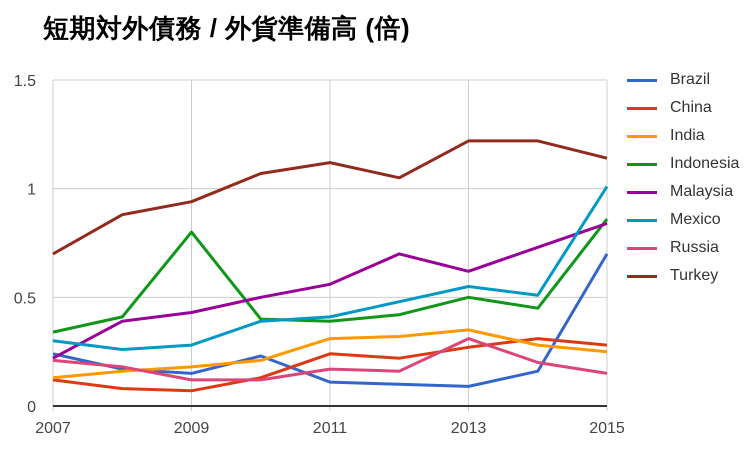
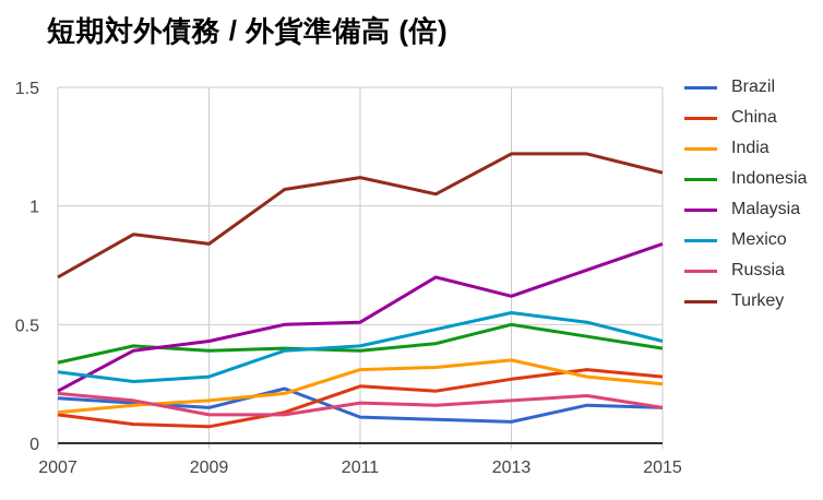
Brazil/2007: 0.24 -> 0.19
Indonesia/2009: 0.80 -> 0.39
Turkey/2009: 0.94 -> 0.84
Malaysia/2011: 0.56 -> 0.51
Russia/2013: 0.31 -> 0.18
Brazil/2015: 0.70 -> 0.15
Indonesia/2015: 0.86 -> 0.40
Mexico/2015: 1.01 -> 0.43
